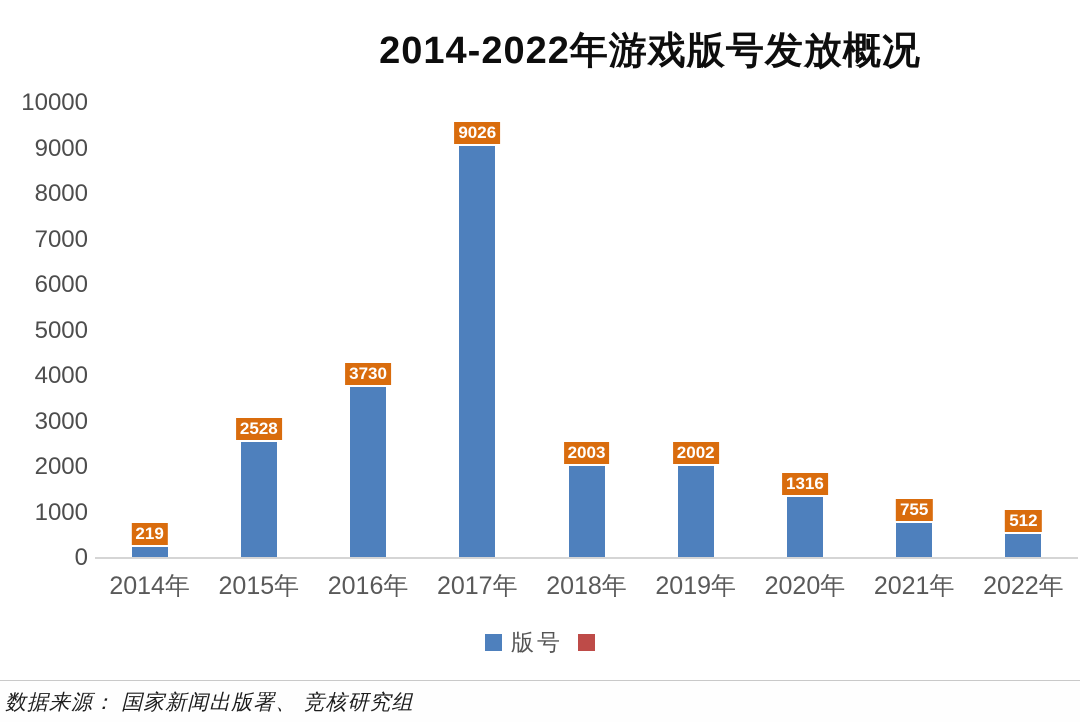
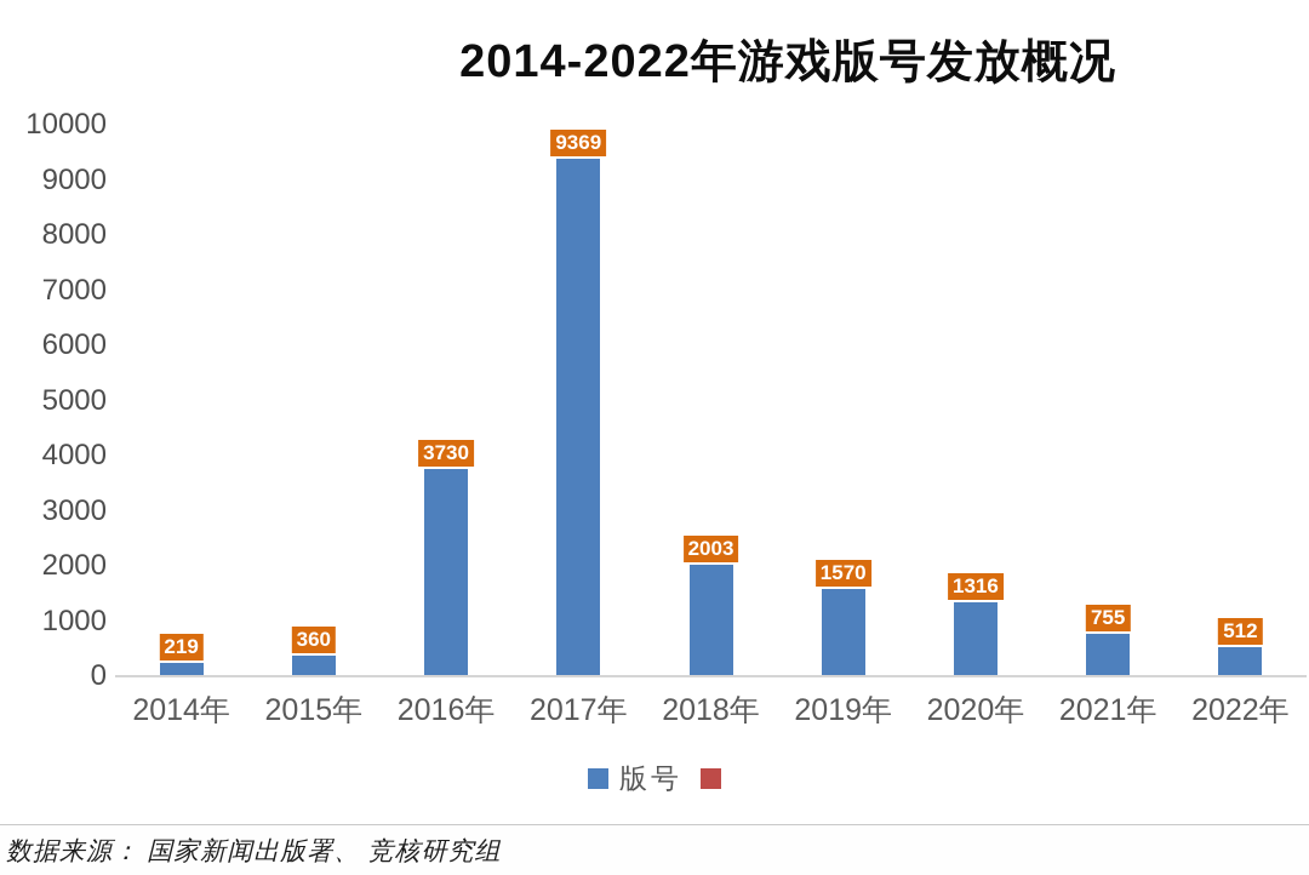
2015年: 2528 -> 360
2017年: 9026 -> 9369
2019年: 2002 -> 1570
